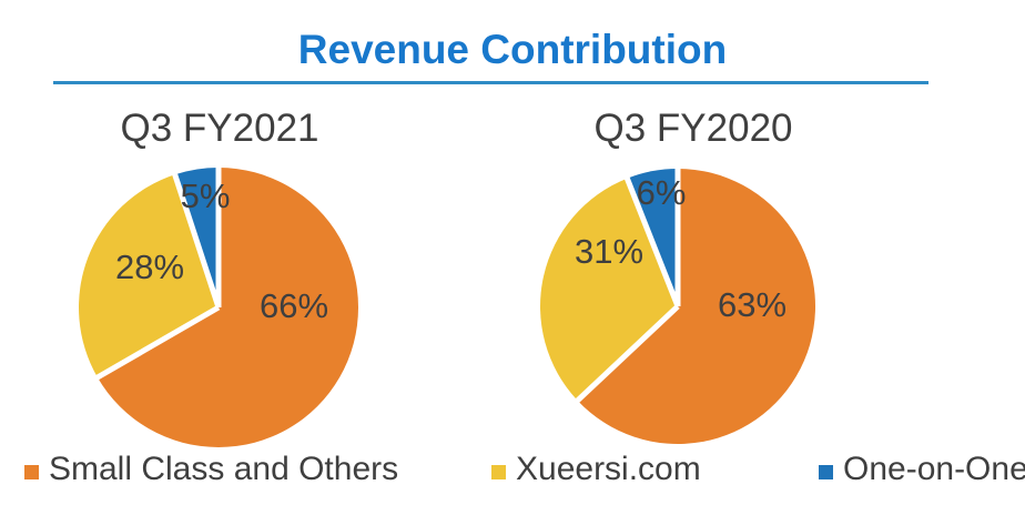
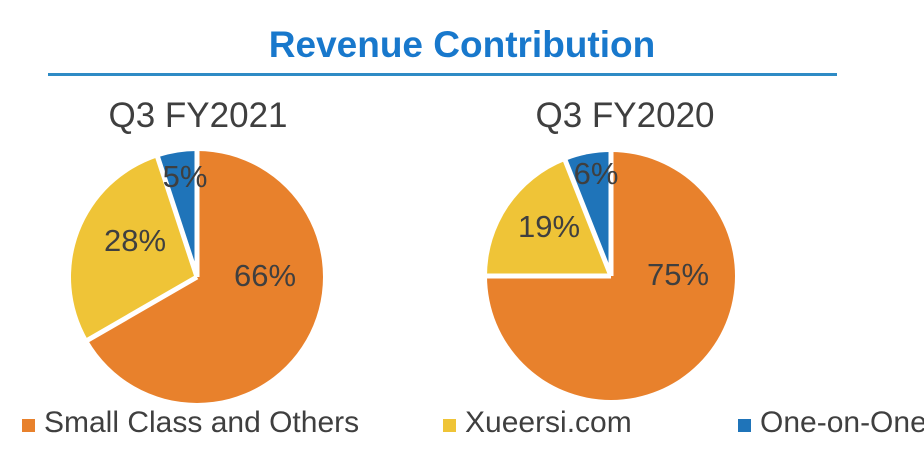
Q3 FY2020/Small Class and Others: 63% -> 75%
Q3 FY2020/Xueersi.com: 31% -> 19%
